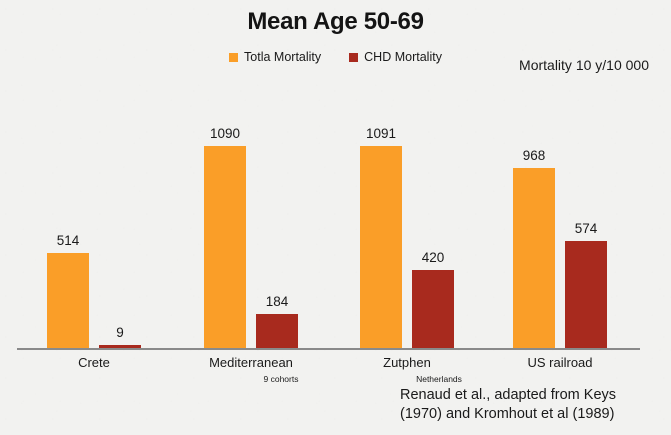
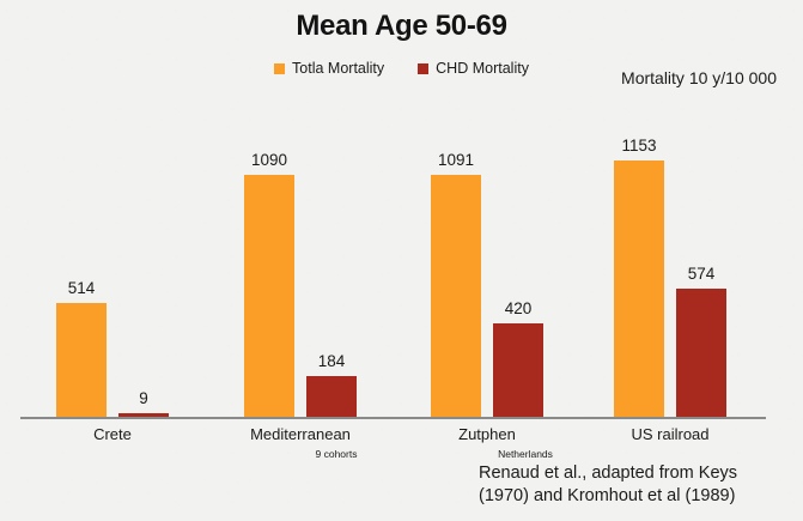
Totla Mortality/US railroad: 968 -> 1153
